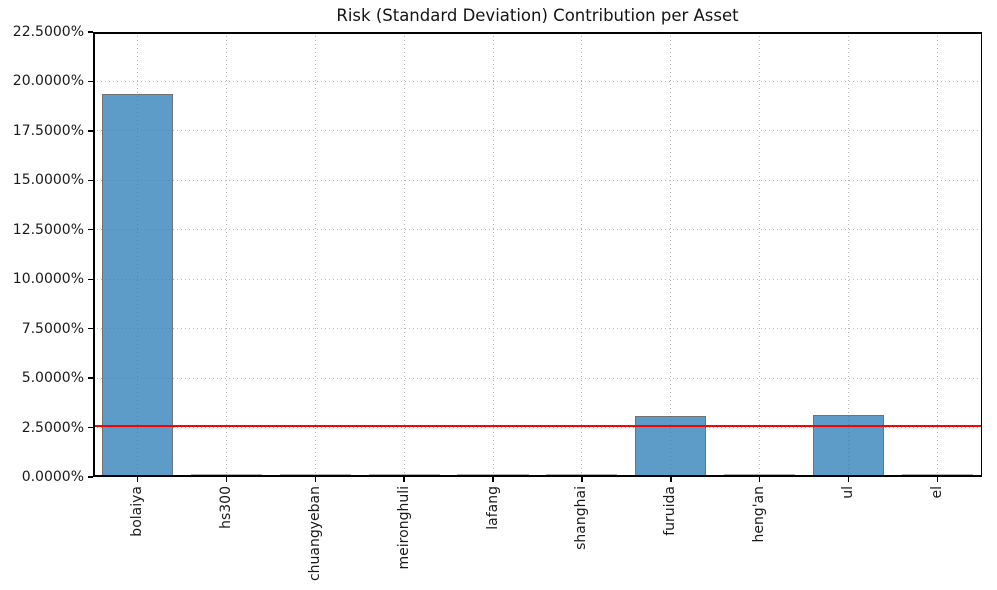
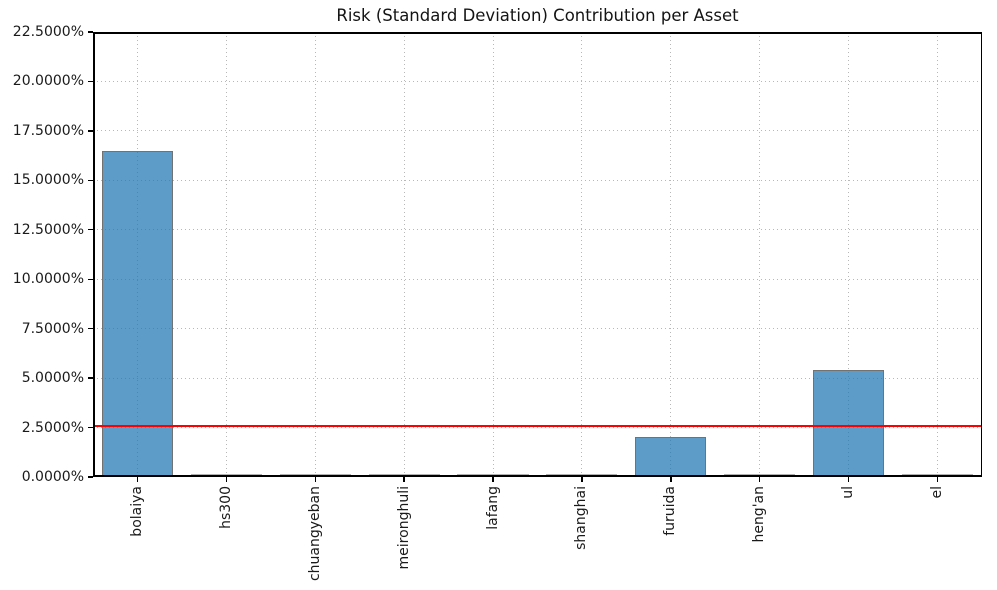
bolaiya: 19.4% -> 16.5%
furuida: 3.1% -> 2.0%
ul: 3.1% -> 5.4%
